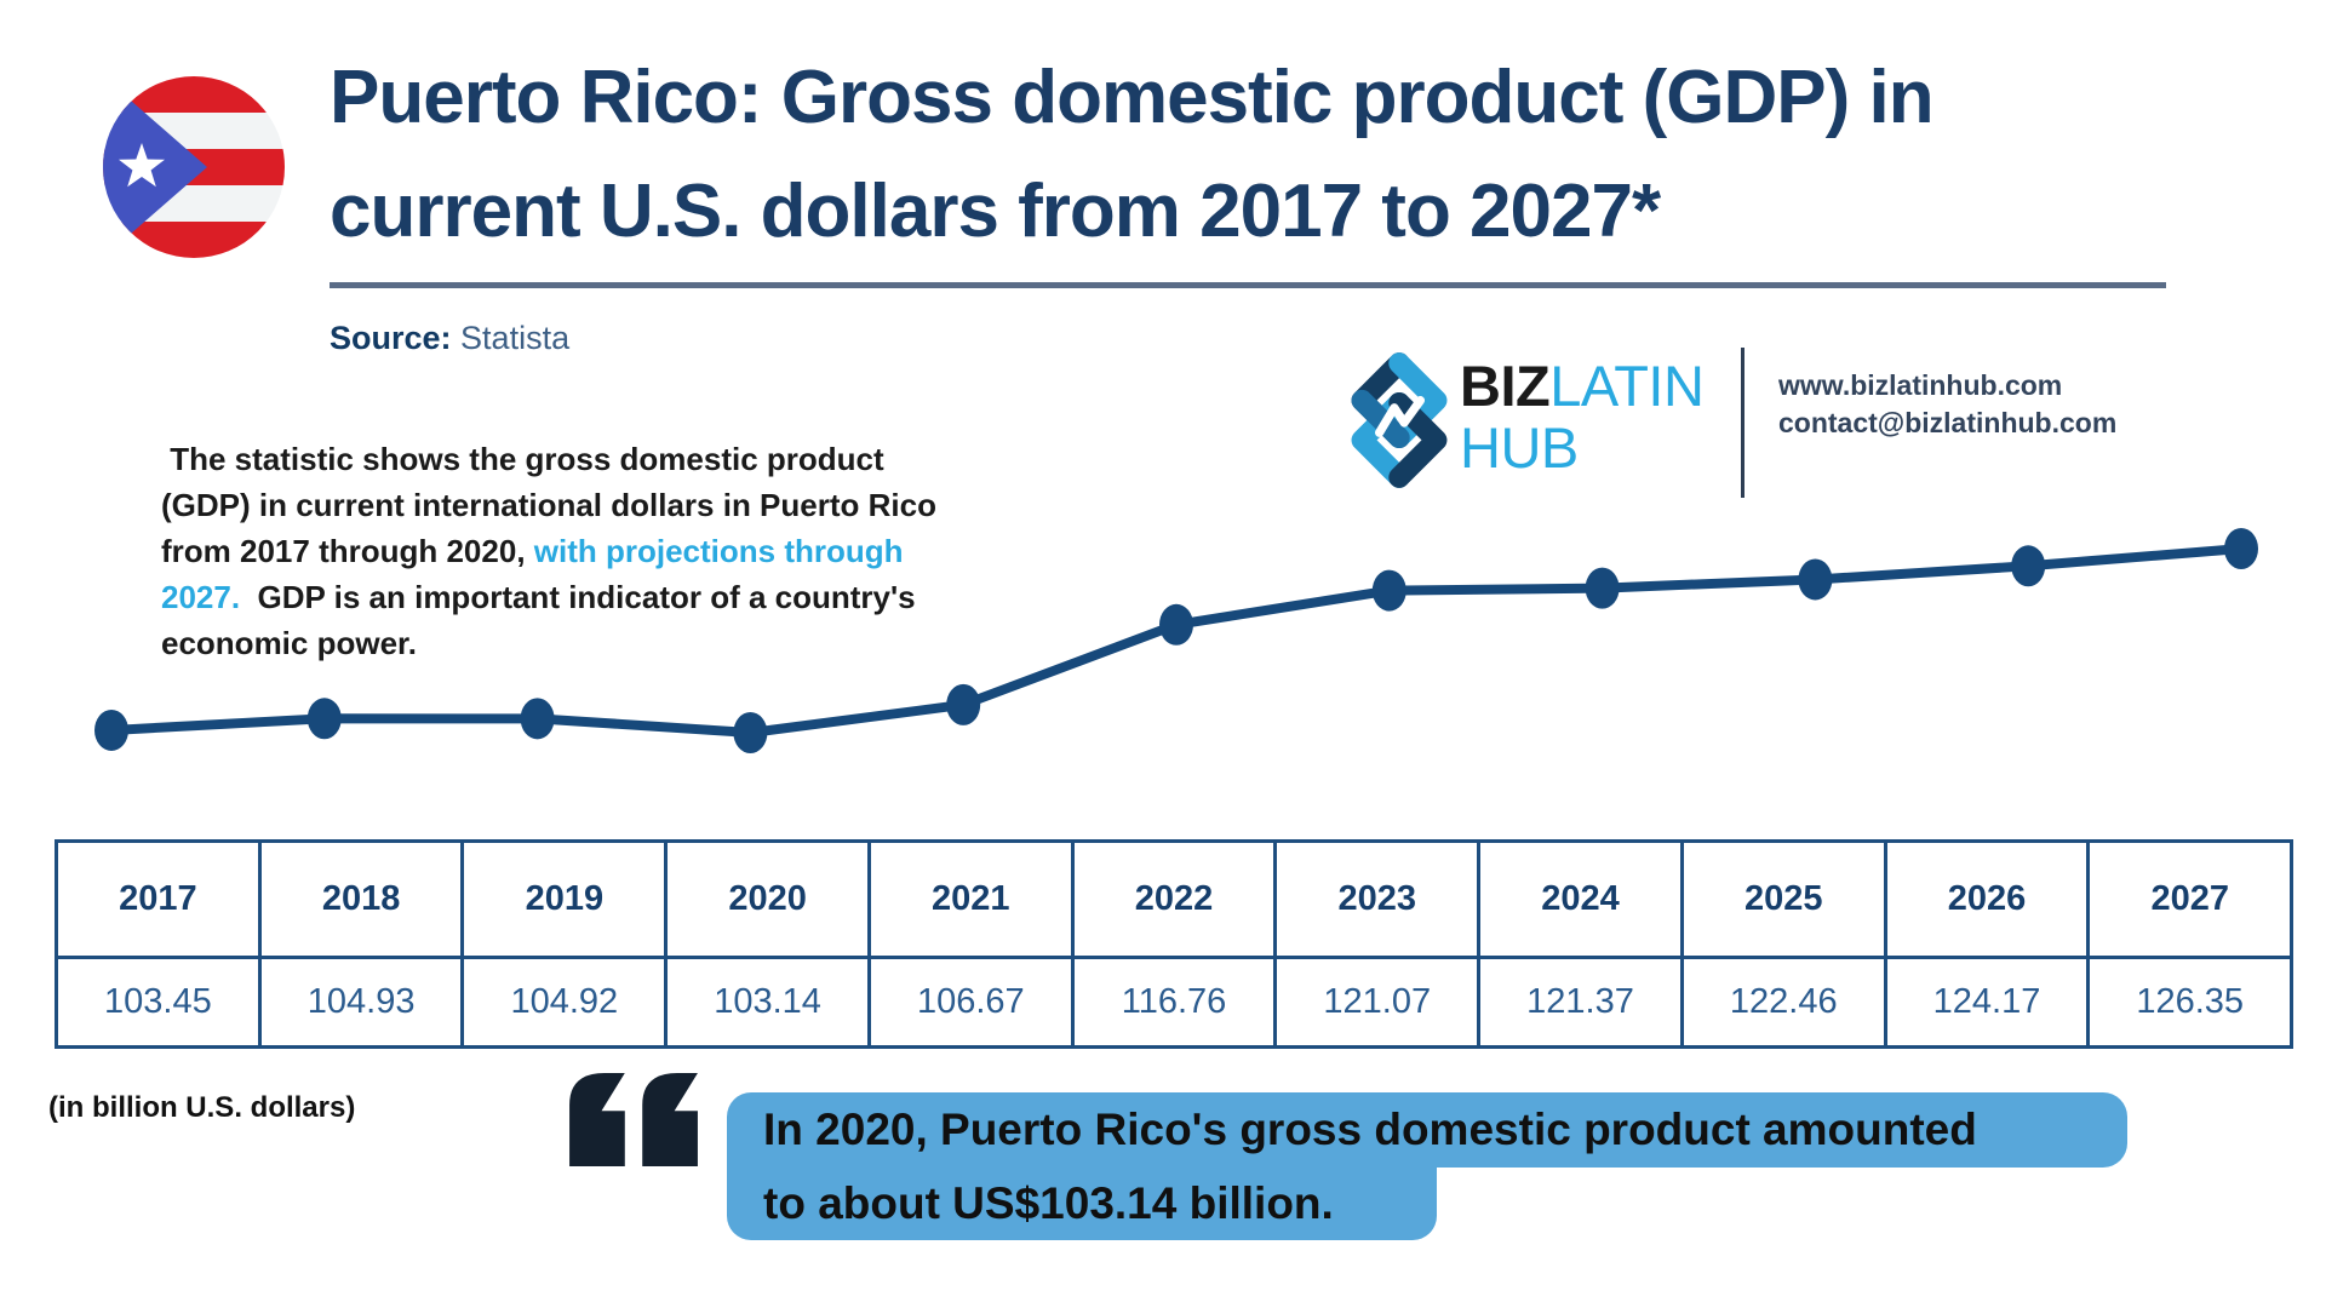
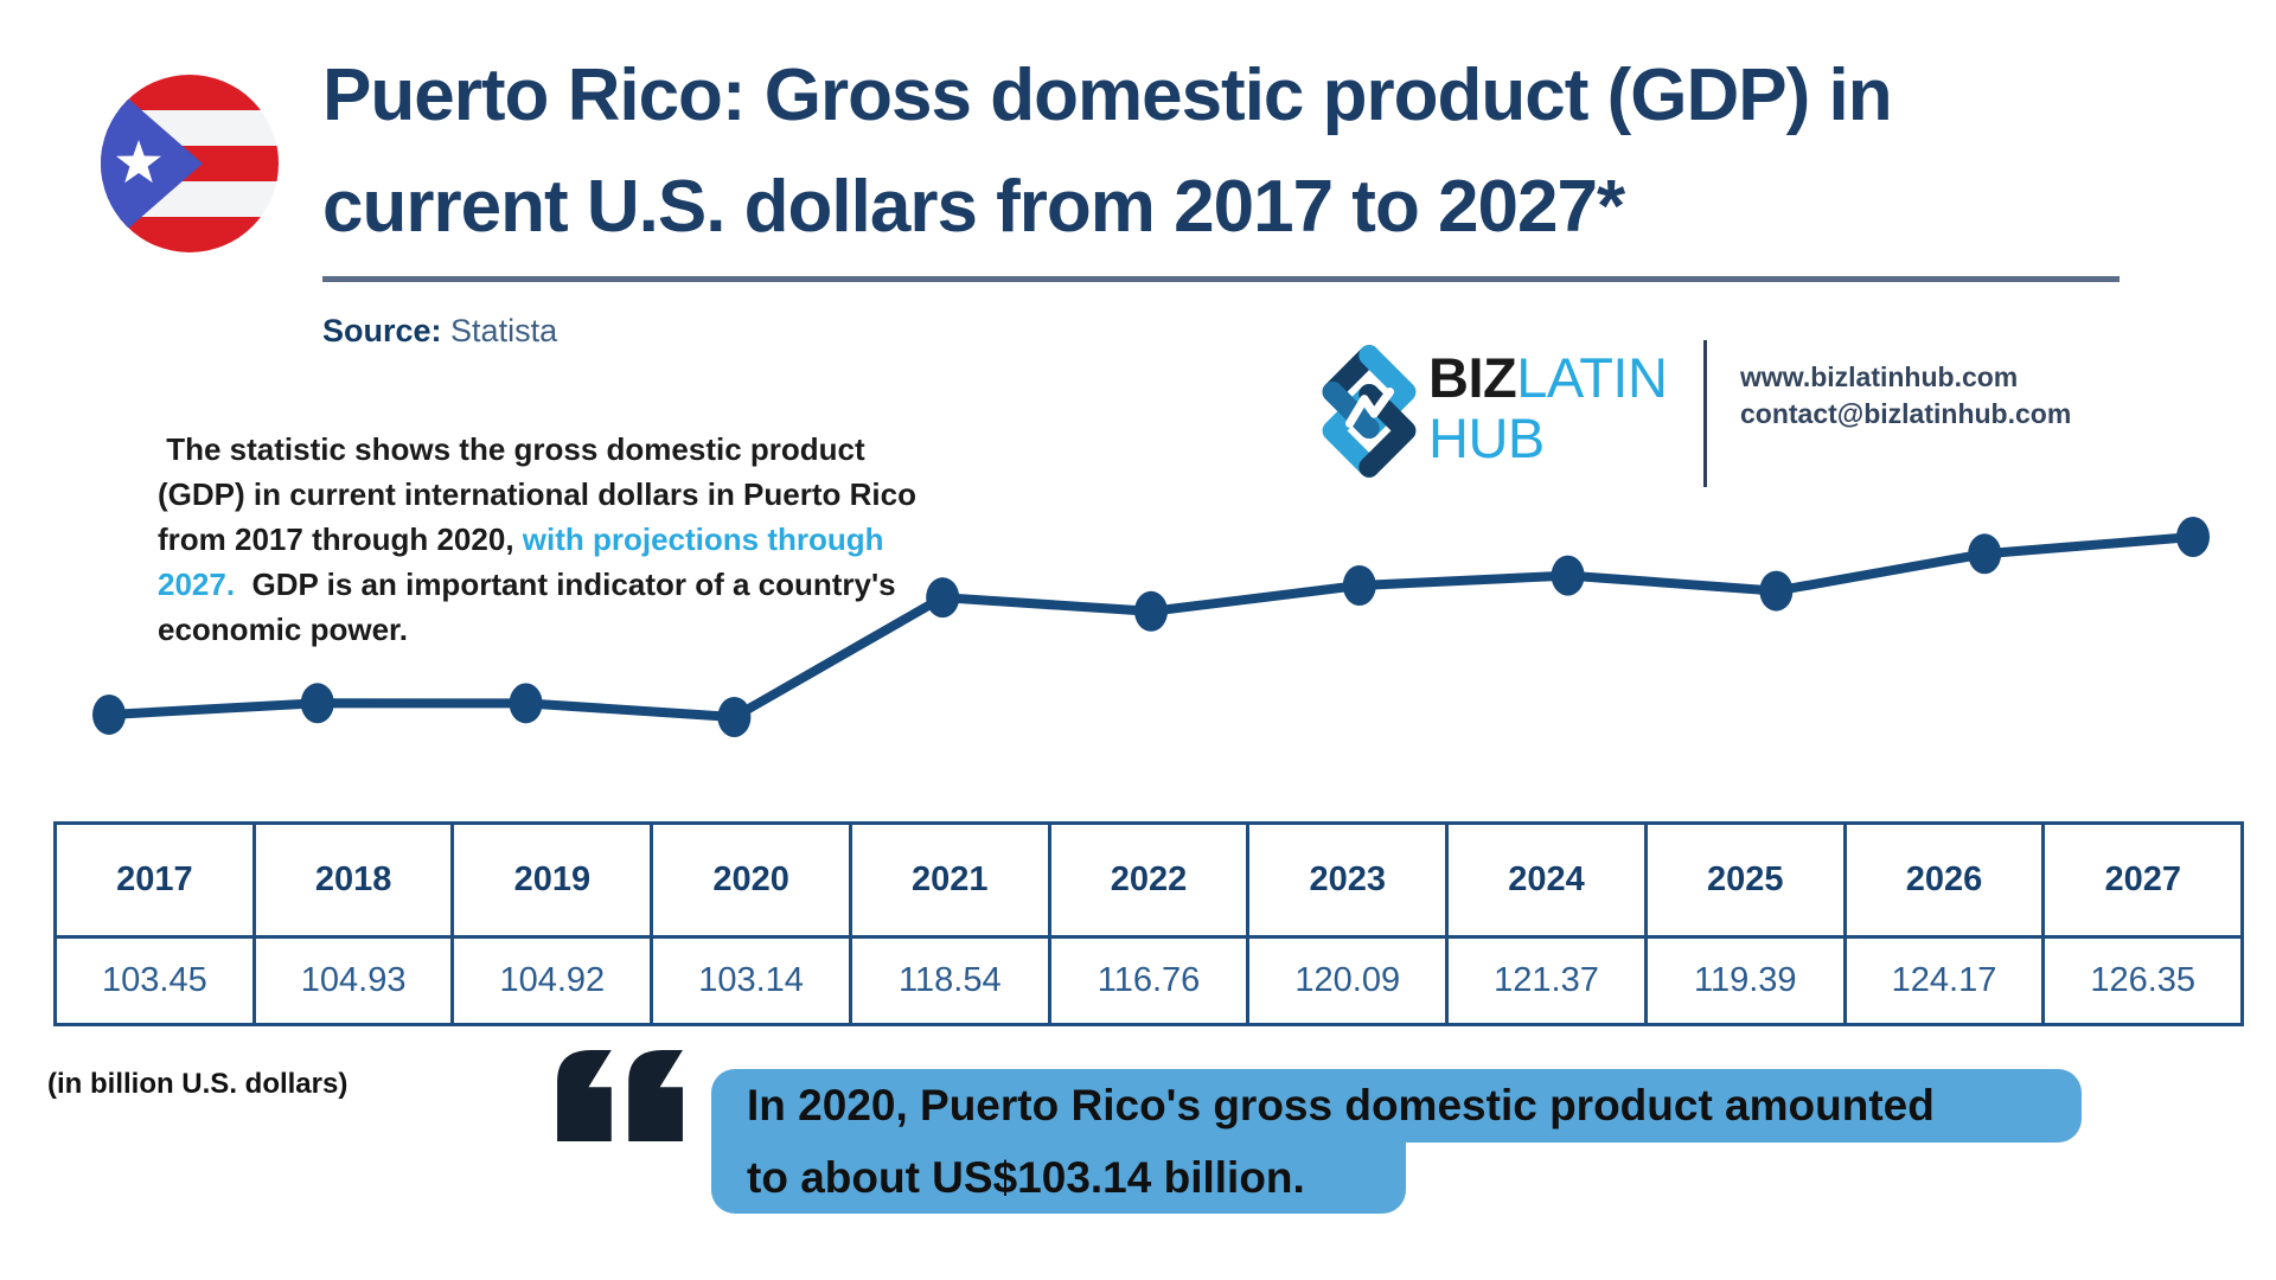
2021: 106.67 -> 118.54
2023: 121.07 -> 120.09
2025: 122.46 -> 119.39
